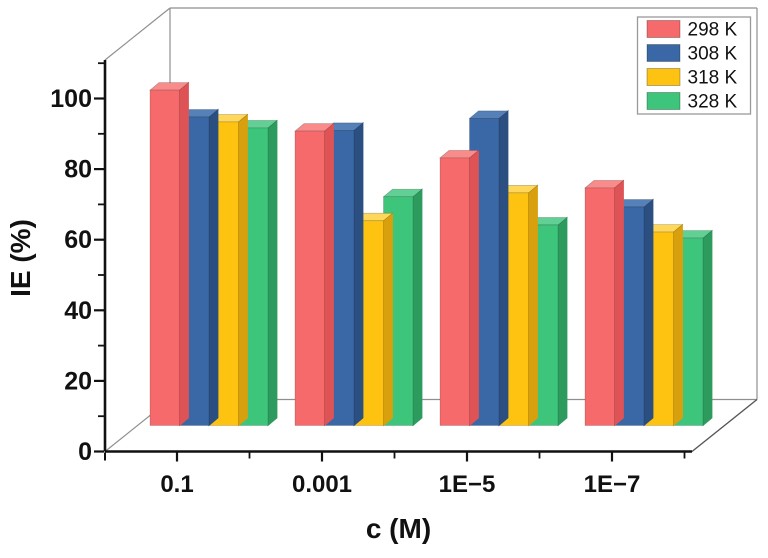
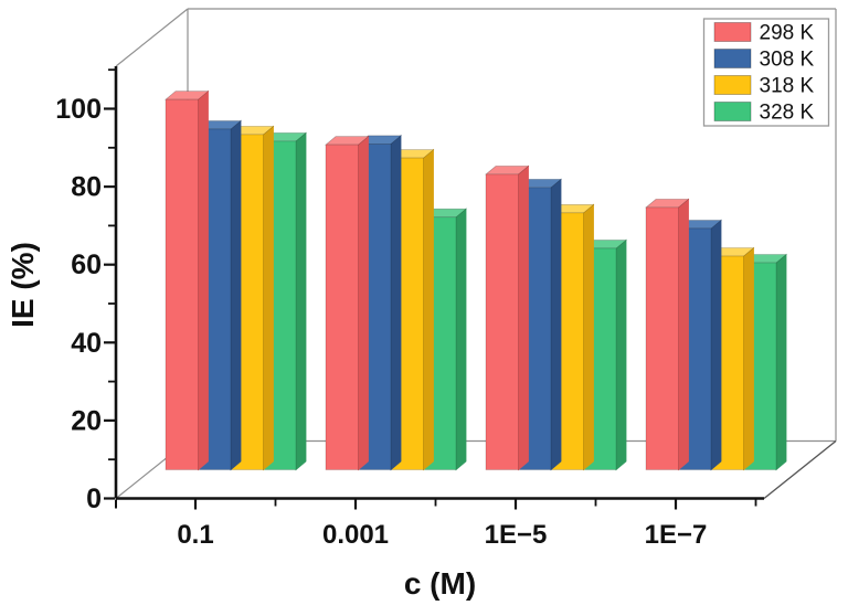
318 K/0.001: 58 -> 80
308 K/1E−5: 87 -> 72
